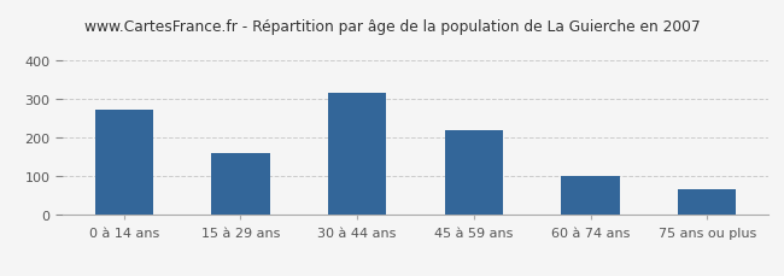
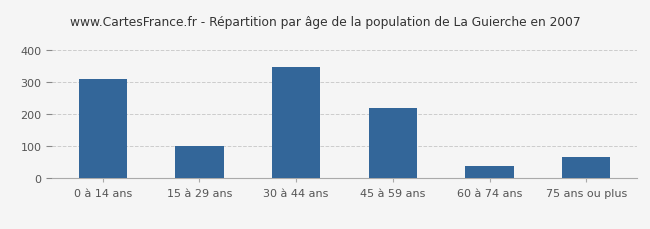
0 à 14 ans: 270 -> 310
15 à 29 ans: 160 -> 100
30 à 44 ans: 315 -> 345
60 à 74 ans: 101 -> 40
